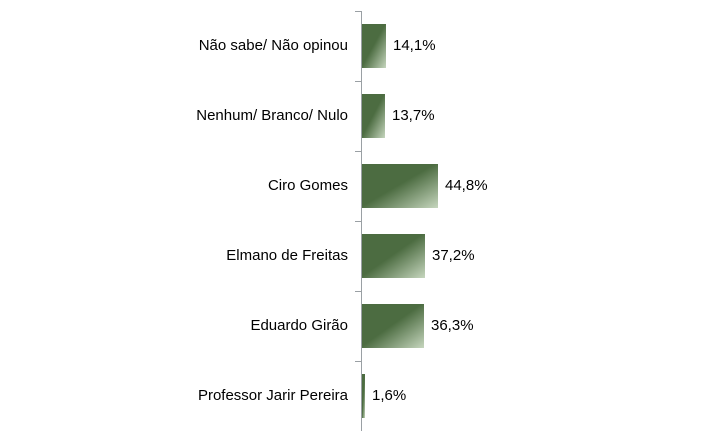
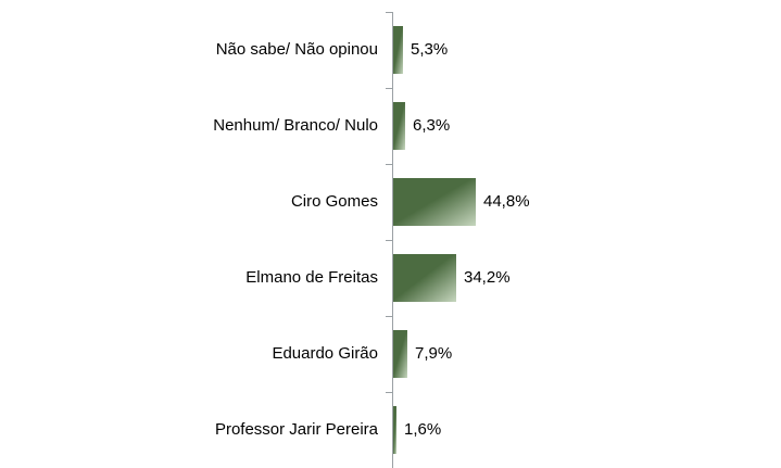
Não sabe/ Não opinou: 14,1% -> 5,3%
Nenhum/ Branco/ Nulo: 13,7% -> 6,3%
Elmano de Freitas: 37,2% -> 34,2%
Eduardo Girão: 36,3% -> 7,9%
